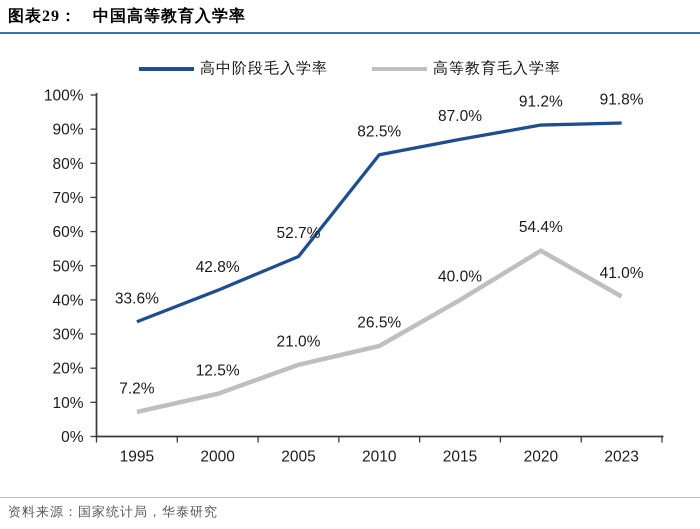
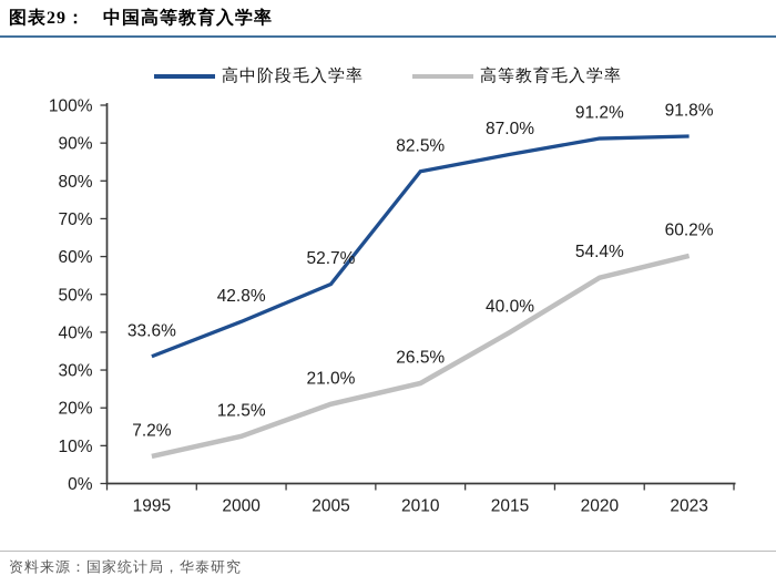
高等教育毛入学率/2023: 41.0% -> 60.2%
